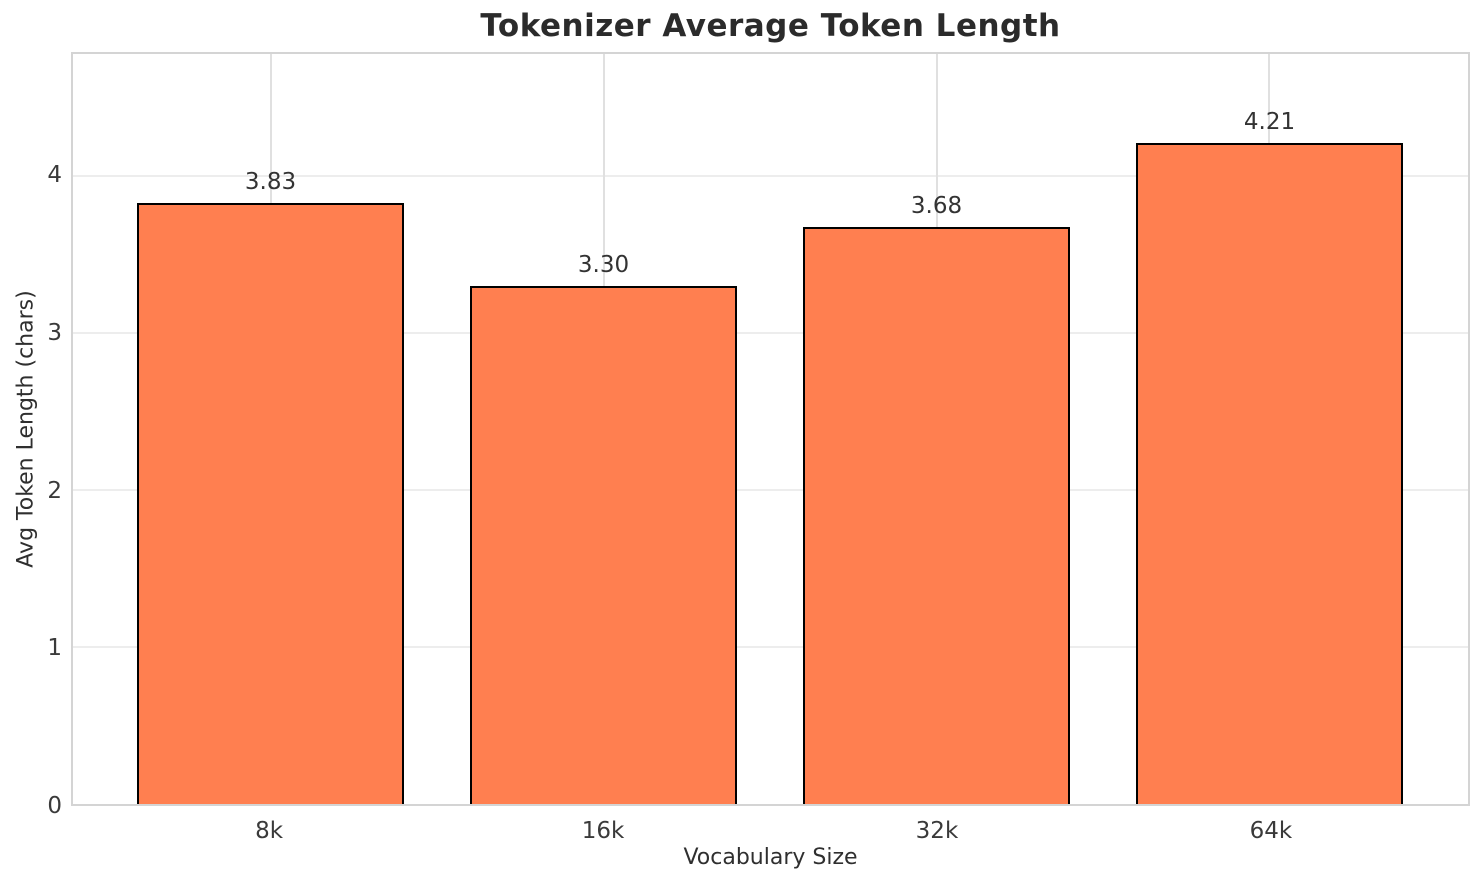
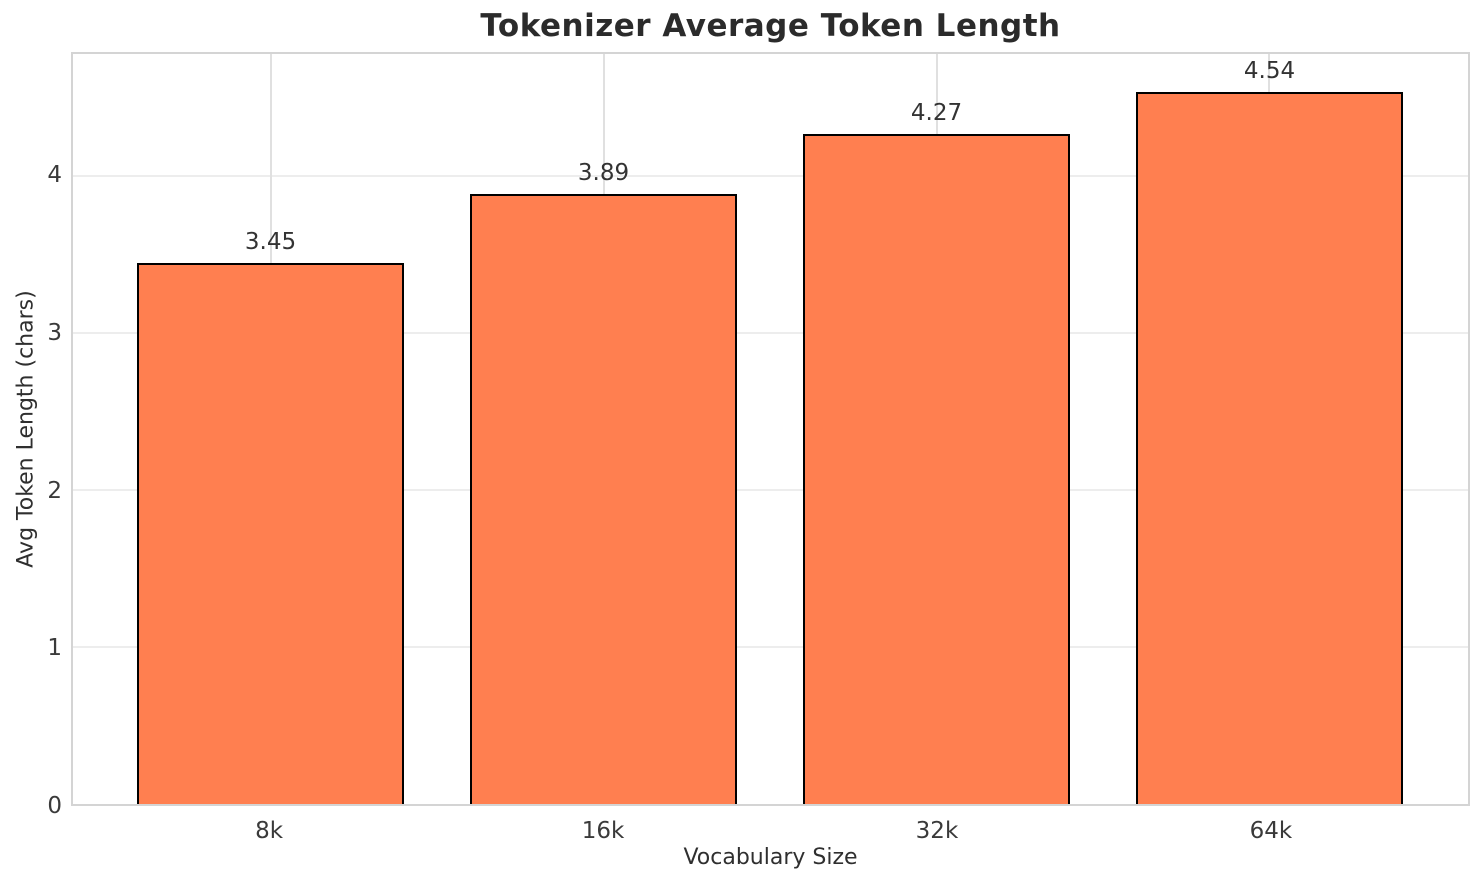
8k: 3.83 -> 3.45
16k: 3.30 -> 3.89
32k: 3.68 -> 4.27
64k: 4.21 -> 4.54
